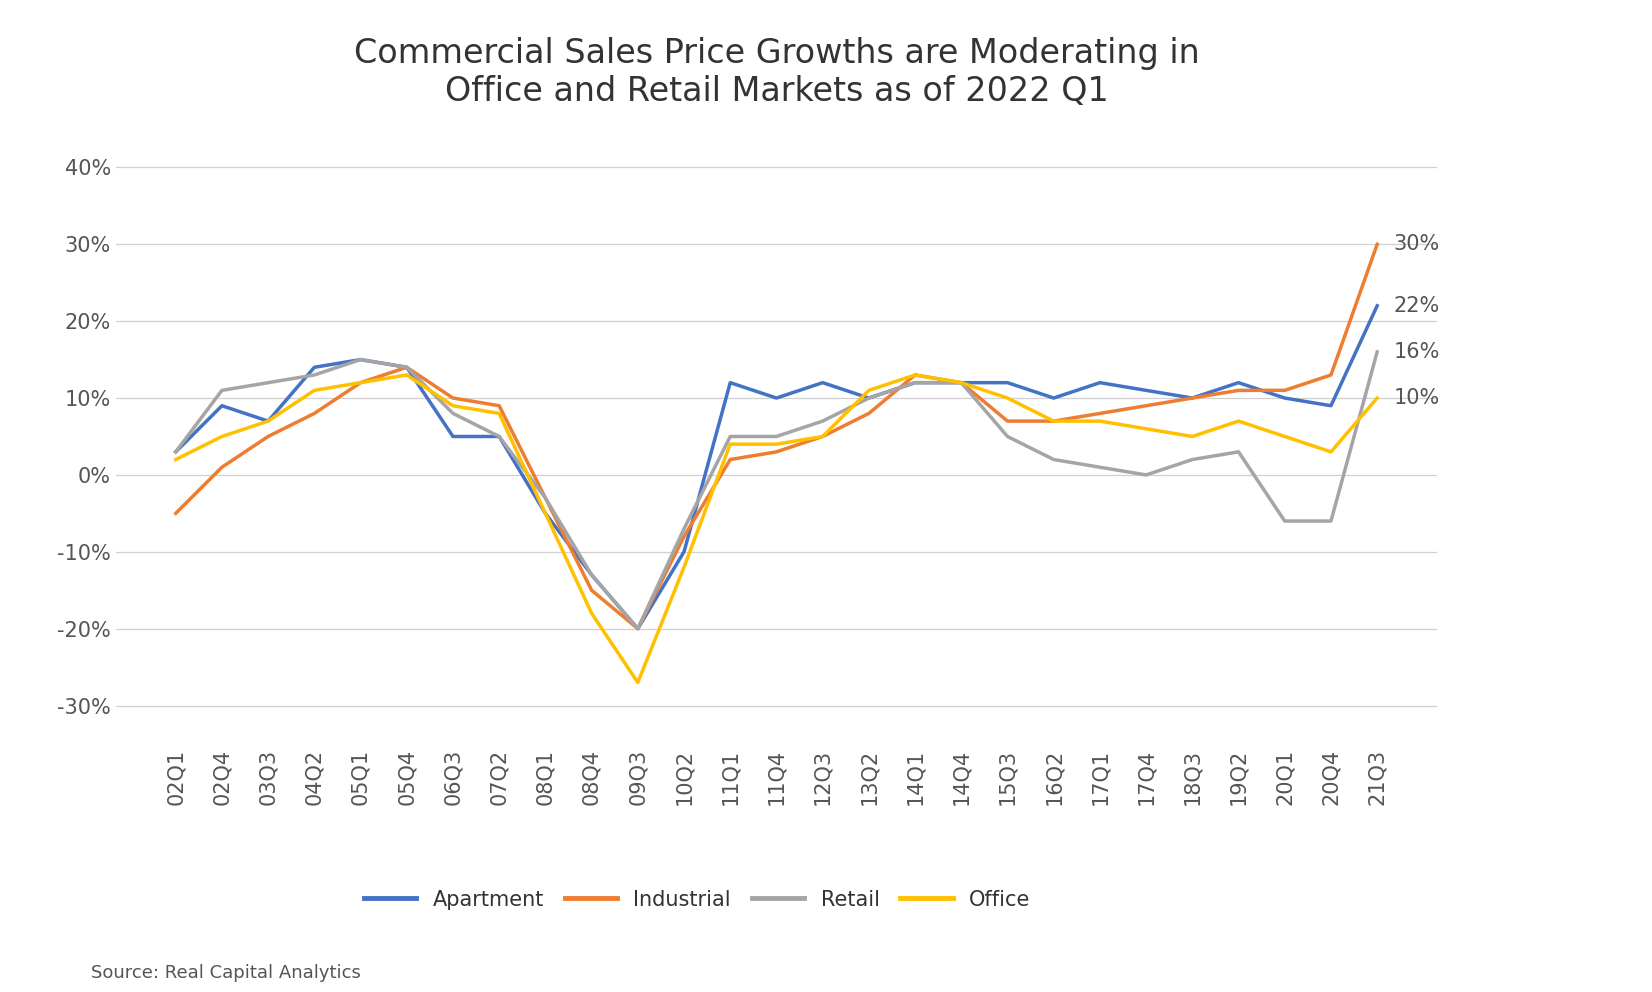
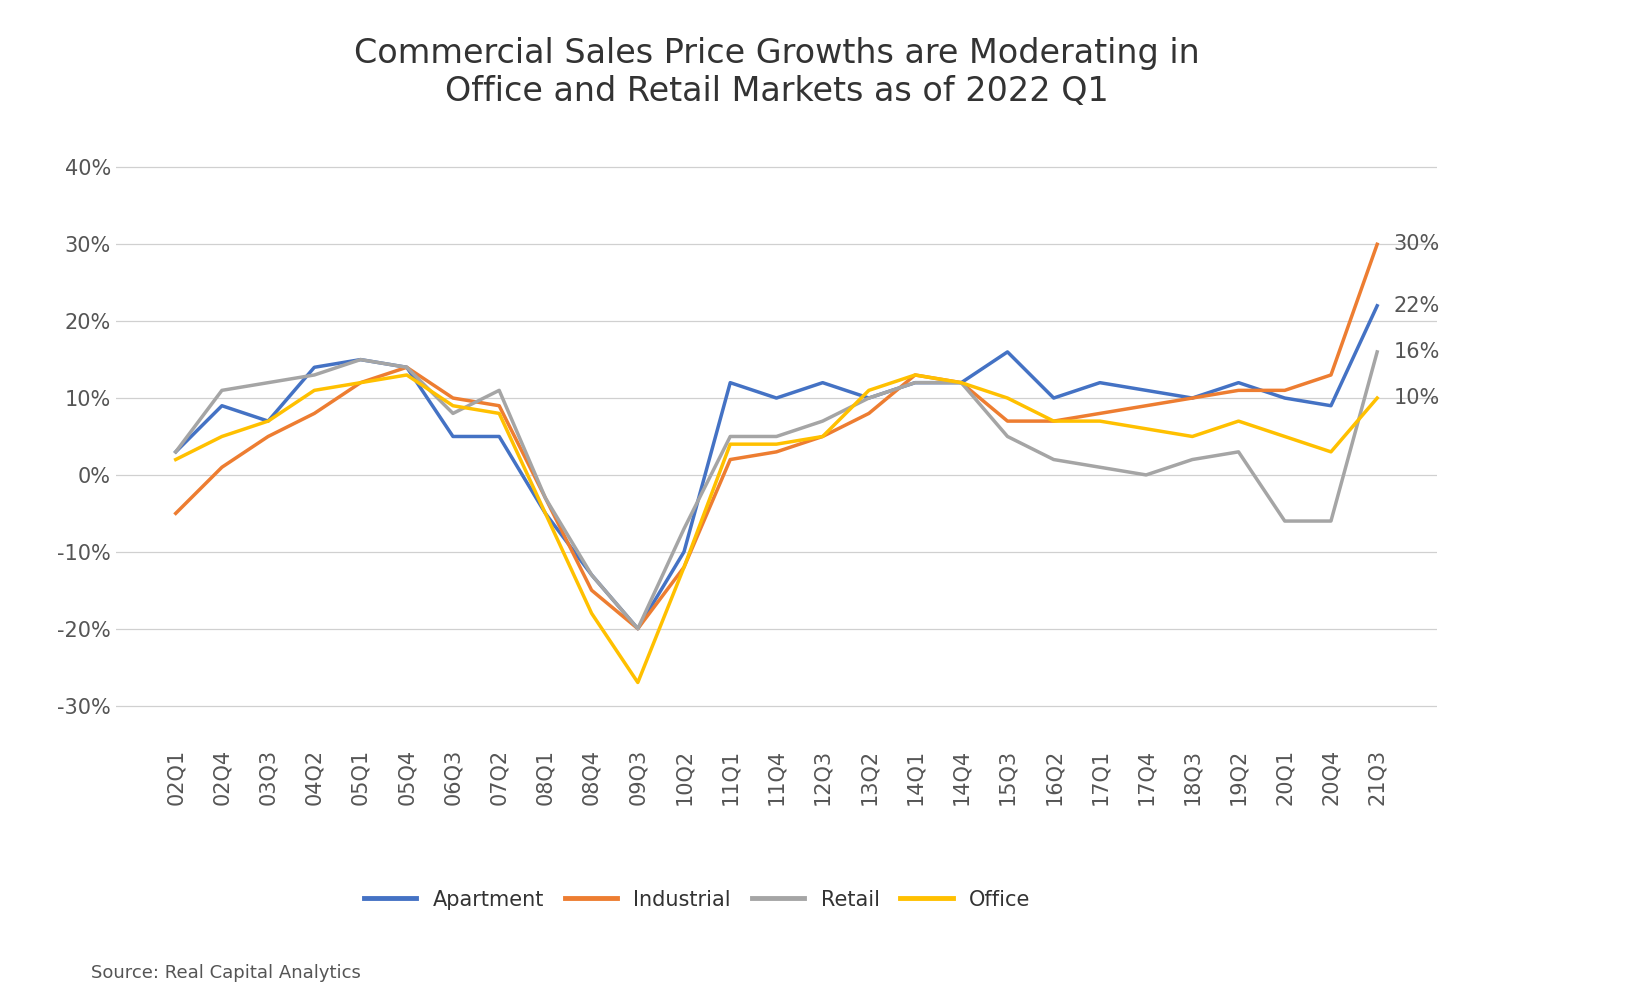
Retail/07Q2: 5% -> 11%
Industrial/10Q2: -8% -> -12%
Apartment/15Q3: 12% -> 16%
